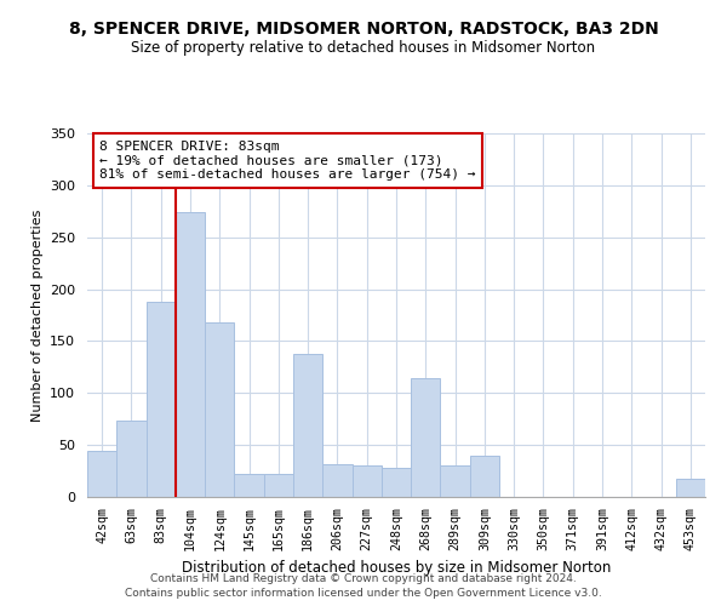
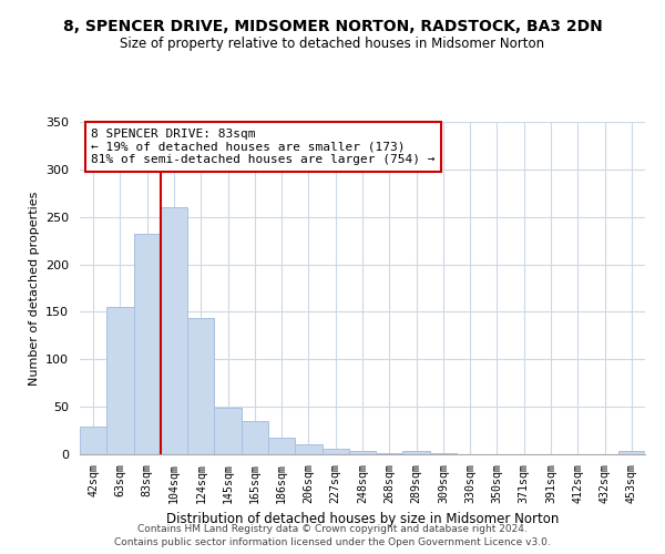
42sqm: 44 -> 29
63sqm: 74 -> 155
83sqm: 188 -> 232
104sqm: 274 -> 260
124sqm: 168 -> 143
145sqm: 22 -> 49
165sqm: 22 -> 35
186sqm: 138 -> 18
206sqm: 32 -> 11
227sqm: 30 -> 6
248sqm: 28 -> 4
268sqm: 114 -> 1
289sqm: 30 -> 4
309sqm: 40 -> 1
453sqm: 18 -> 3
